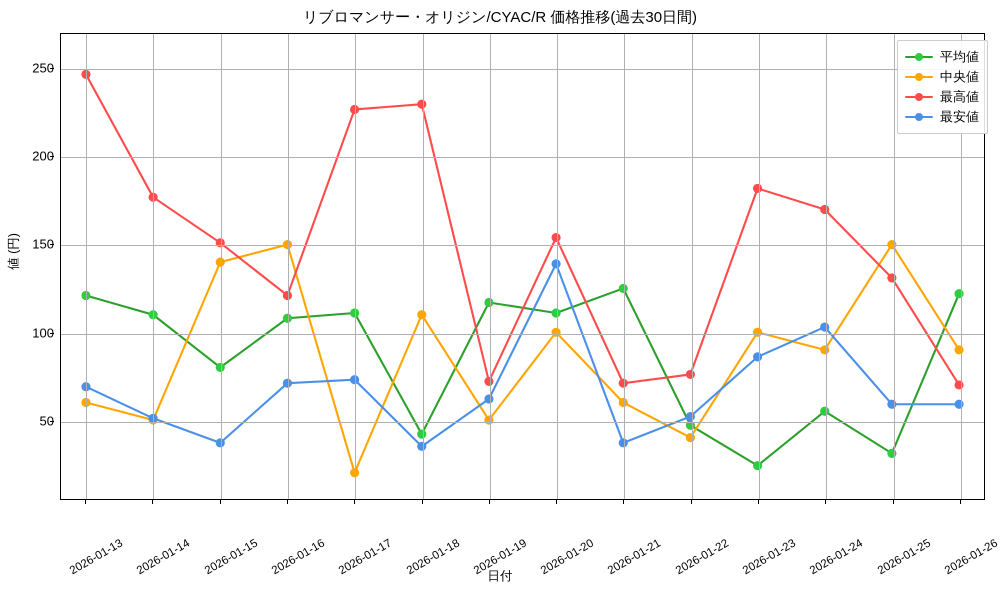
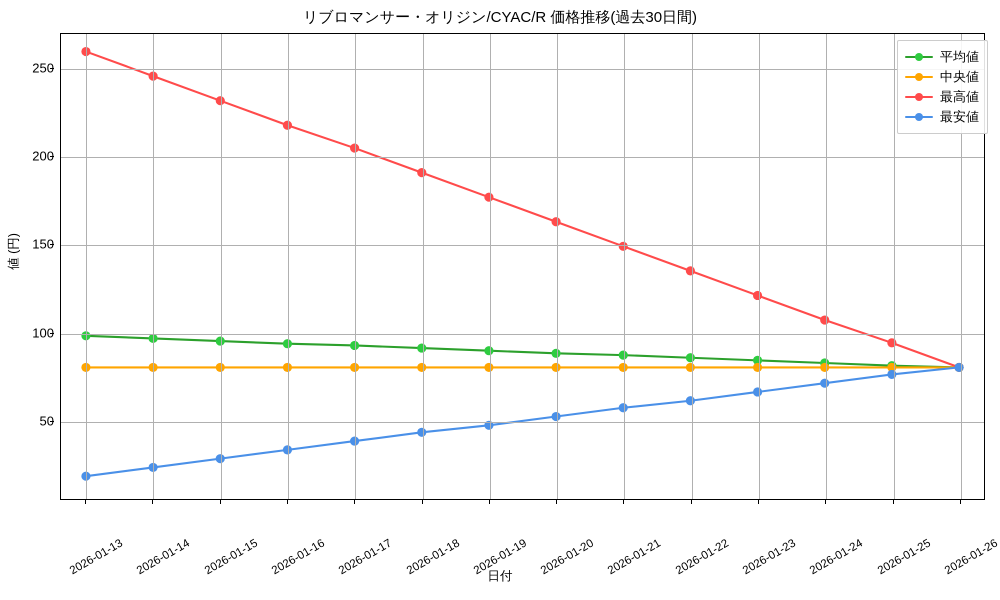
平均値/2026-01-13: 121 -> 98
中央値/2026-01-13: 60 -> 80
最高値/2026-01-13: 247 -> 260
最安値/2026-01-13: 69 -> 18
平均値/2026-01-14: 110 -> 96
中央値/2026-01-14: 50 -> 80
最高値/2026-01-14: 177 -> 246
最安値/2026-01-14: 51 -> 23
平均値/2026-01-15: 80 -> 95
中央値/2026-01-15: 140 -> 80
最高値/2026-01-15: 151 -> 232
最安値/2026-01-15: 37 -> 28
平均値/2026-01-16: 108 -> 94
中央値/2026-01-16: 150 -> 80
最高値/2026-01-16: 121 -> 218
最安値/2026-01-16: 71 -> 33
平均値/2026-01-17: 111 -> 92
中央値/2026-01-17: 20 -> 80
最高値/2026-01-17: 227 -> 205
最安値/2026-01-17: 73 -> 38
平均値/2026-01-18: 42 -> 91
中央値/2026-01-18: 110 -> 80
最高値/2026-01-18: 230 -> 191
最安値/2026-01-18: 35 -> 43
平均値/2026-01-19: 117 -> 90
中央値/2026-01-19: 50 -> 80
最高値/2026-01-19: 72 -> 177
最安値/2026-01-19: 62 -> 47
平均値/2026-01-20: 111 -> 88
中央値/2026-01-20: 100 -> 80
最高値/2026-01-20: 154 -> 163
最安値/2026-01-20: 139 -> 52
平均値/2026-01-21: 125 -> 87
中央値/2026-01-21: 60 -> 80
最高値/2026-01-21: 71 -> 149
最安値/2026-01-21: 37 -> 57
平均値/2026-01-22: 47 -> 86
中央値/2026-01-22: 40 -> 80
最高値/2026-01-22: 76 -> 135
最安値/2026-01-22: 52 -> 61
平均値/2026-01-23: 24 -> 84
中央値/2026-01-23: 100 -> 80
最高値/2026-01-23: 182 -> 121
最安値/2026-01-23: 86 -> 66
平均値/2026-01-24: 55 -> 82
中央値/2026-01-24: 90 -> 80
最高値/2026-01-24: 170 -> 107
最安値/2026-01-24: 103 -> 71
平均値/2026-01-25: 31 -> 81
中央値/2026-01-25: 150 -> 80
最高値/2026-01-25: 131 -> 94
最安値/2026-01-25: 59 -> 76
平均値/2026-01-26: 122 -> 80
中央値/2026-01-26: 90 -> 80
最高値/2026-01-26: 70 -> 80
最安値/2026-01-26: 59 -> 80
